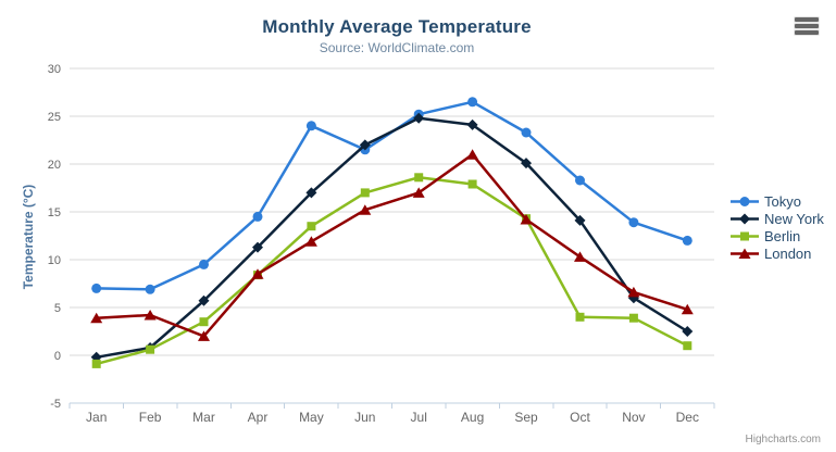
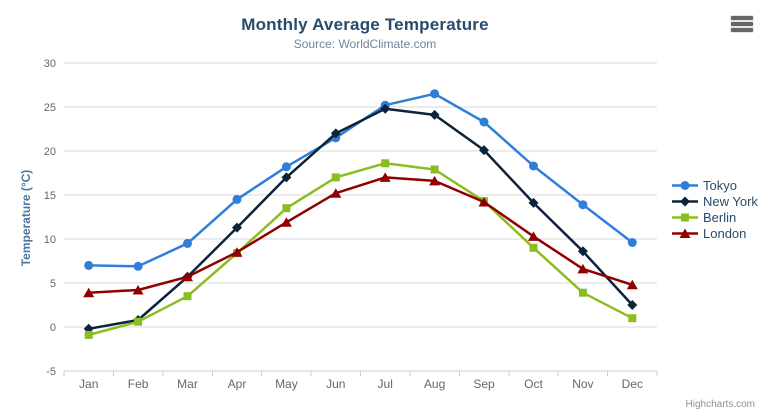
London/Mar: 2 -> 6
Tokyo/May: 24 -> 18
London/Aug: 21 -> 17
Berlin/Oct: 4 -> 9
New York/Nov: 6 -> 9
Tokyo/Dec: 12 -> 10
